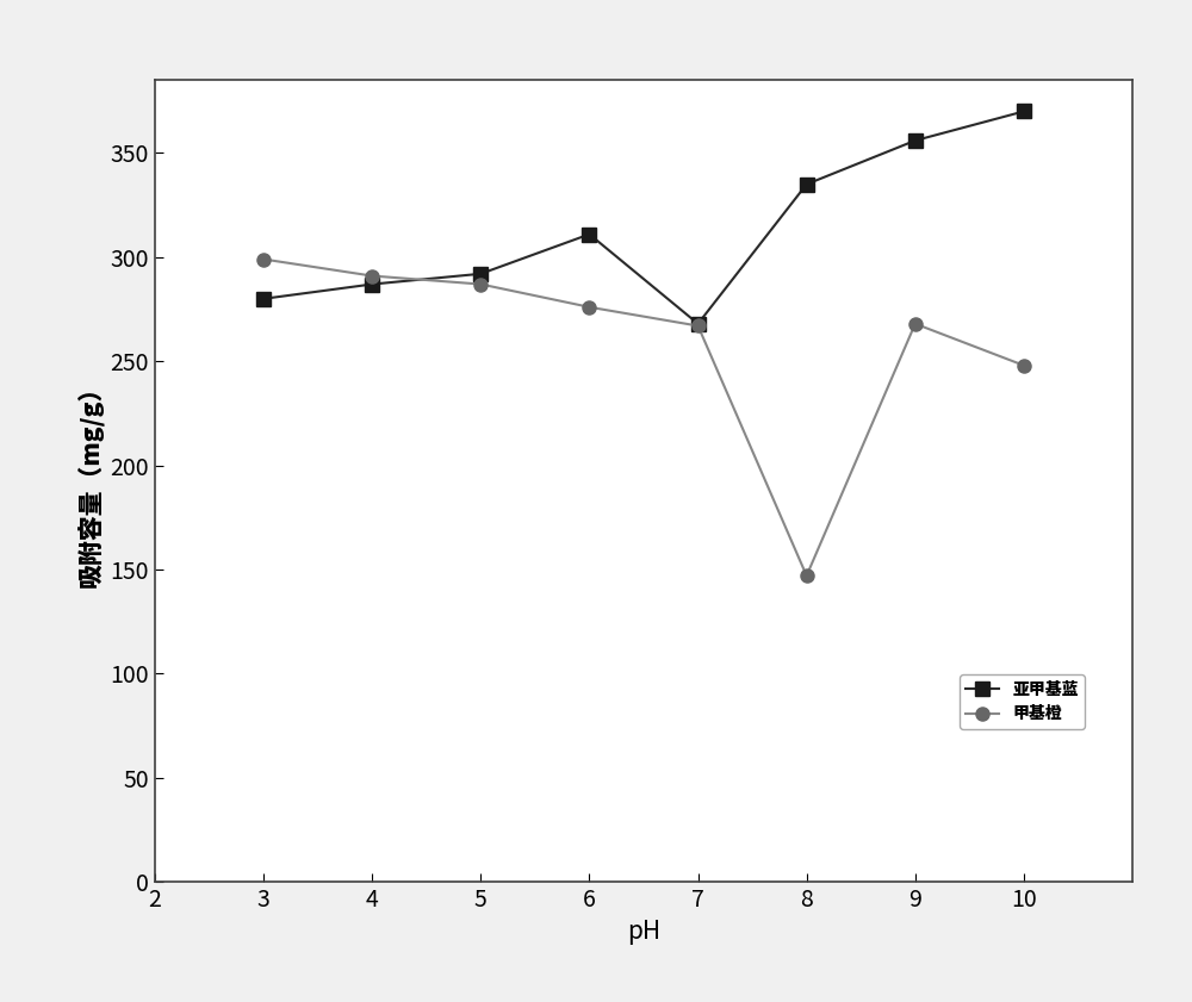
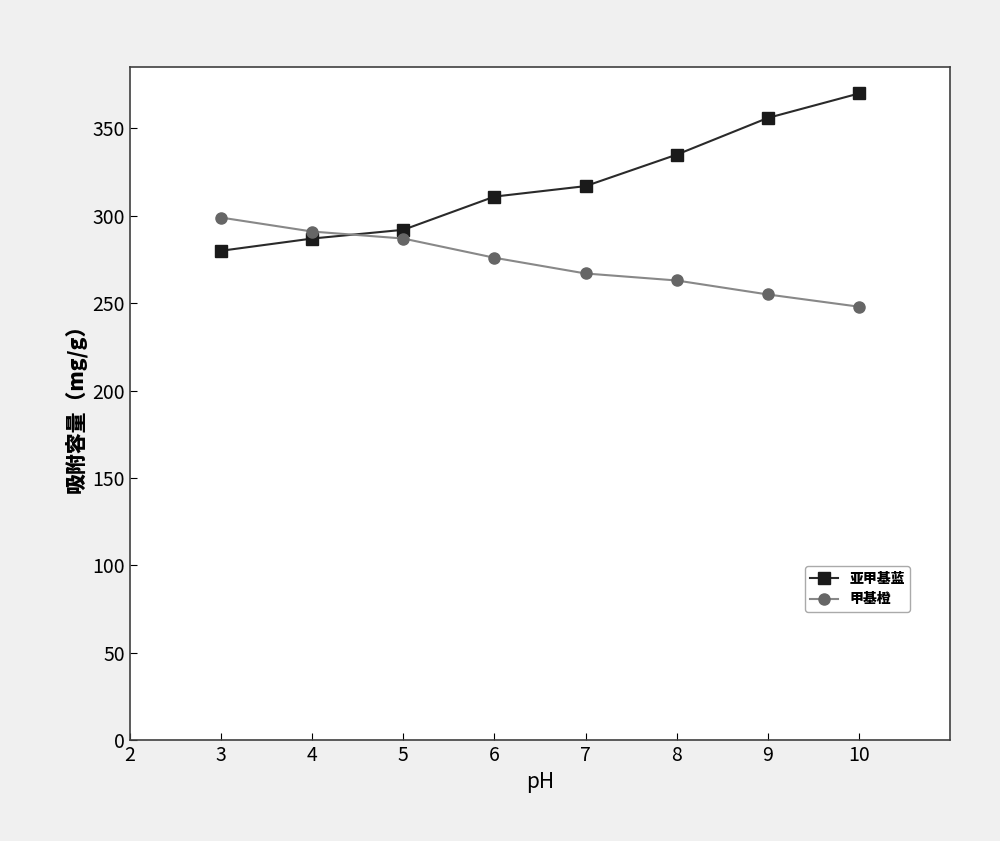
亚甲基蓝/7: 268 -> 317
甲基橙/8: 147 -> 263
甲基橙/9: 268 -> 255
